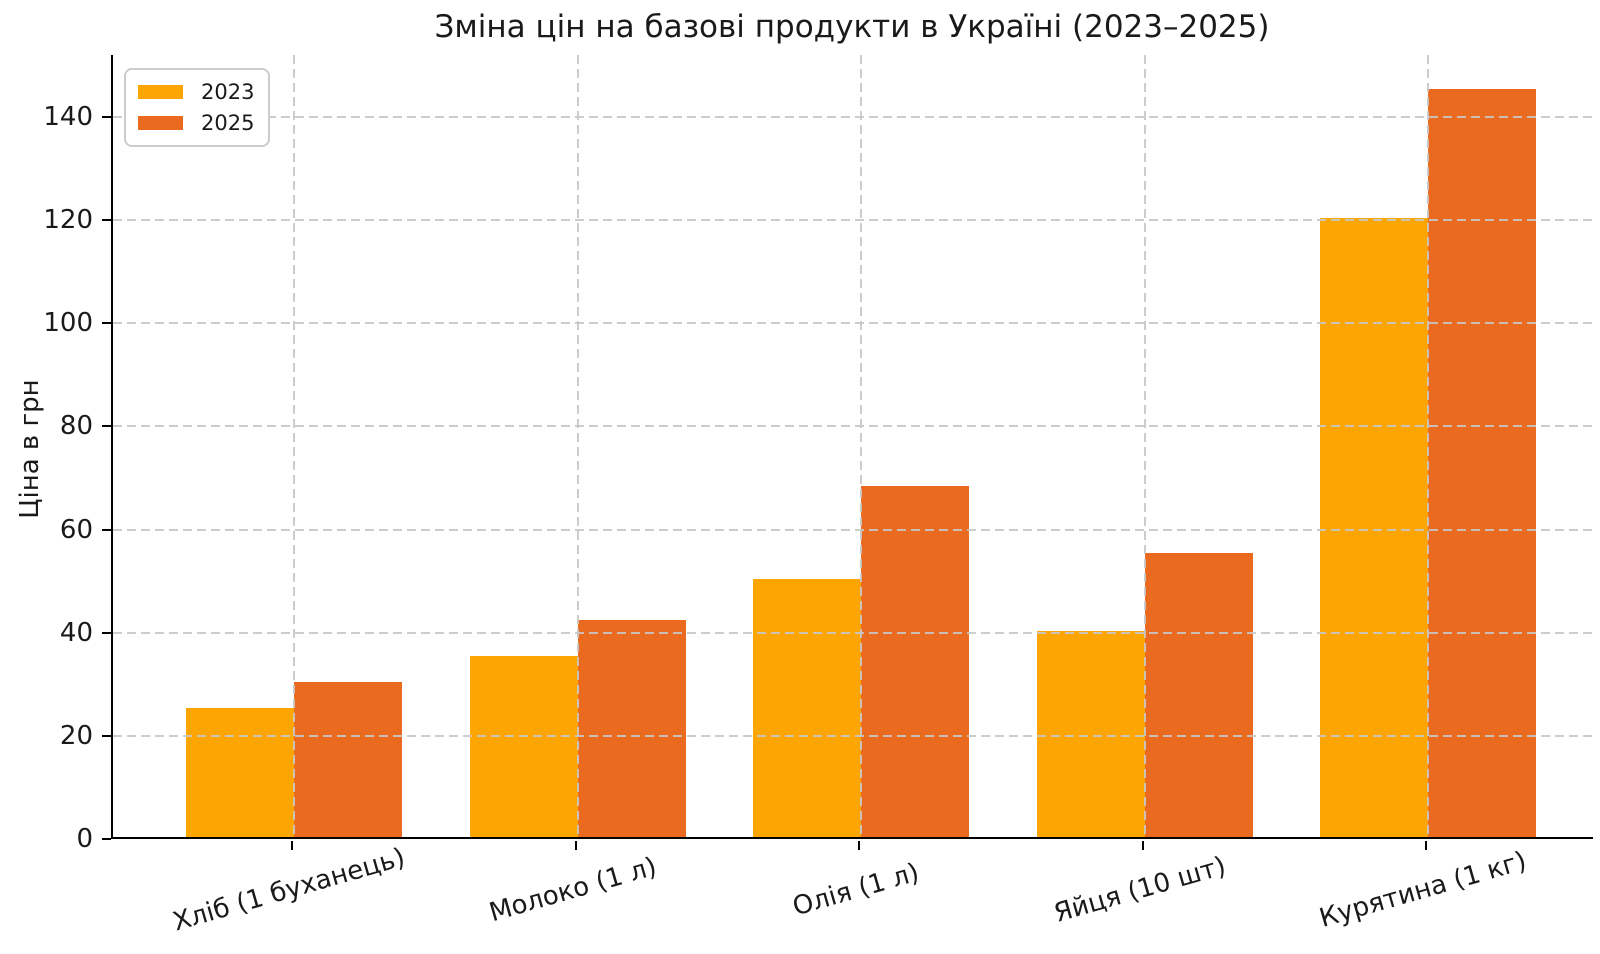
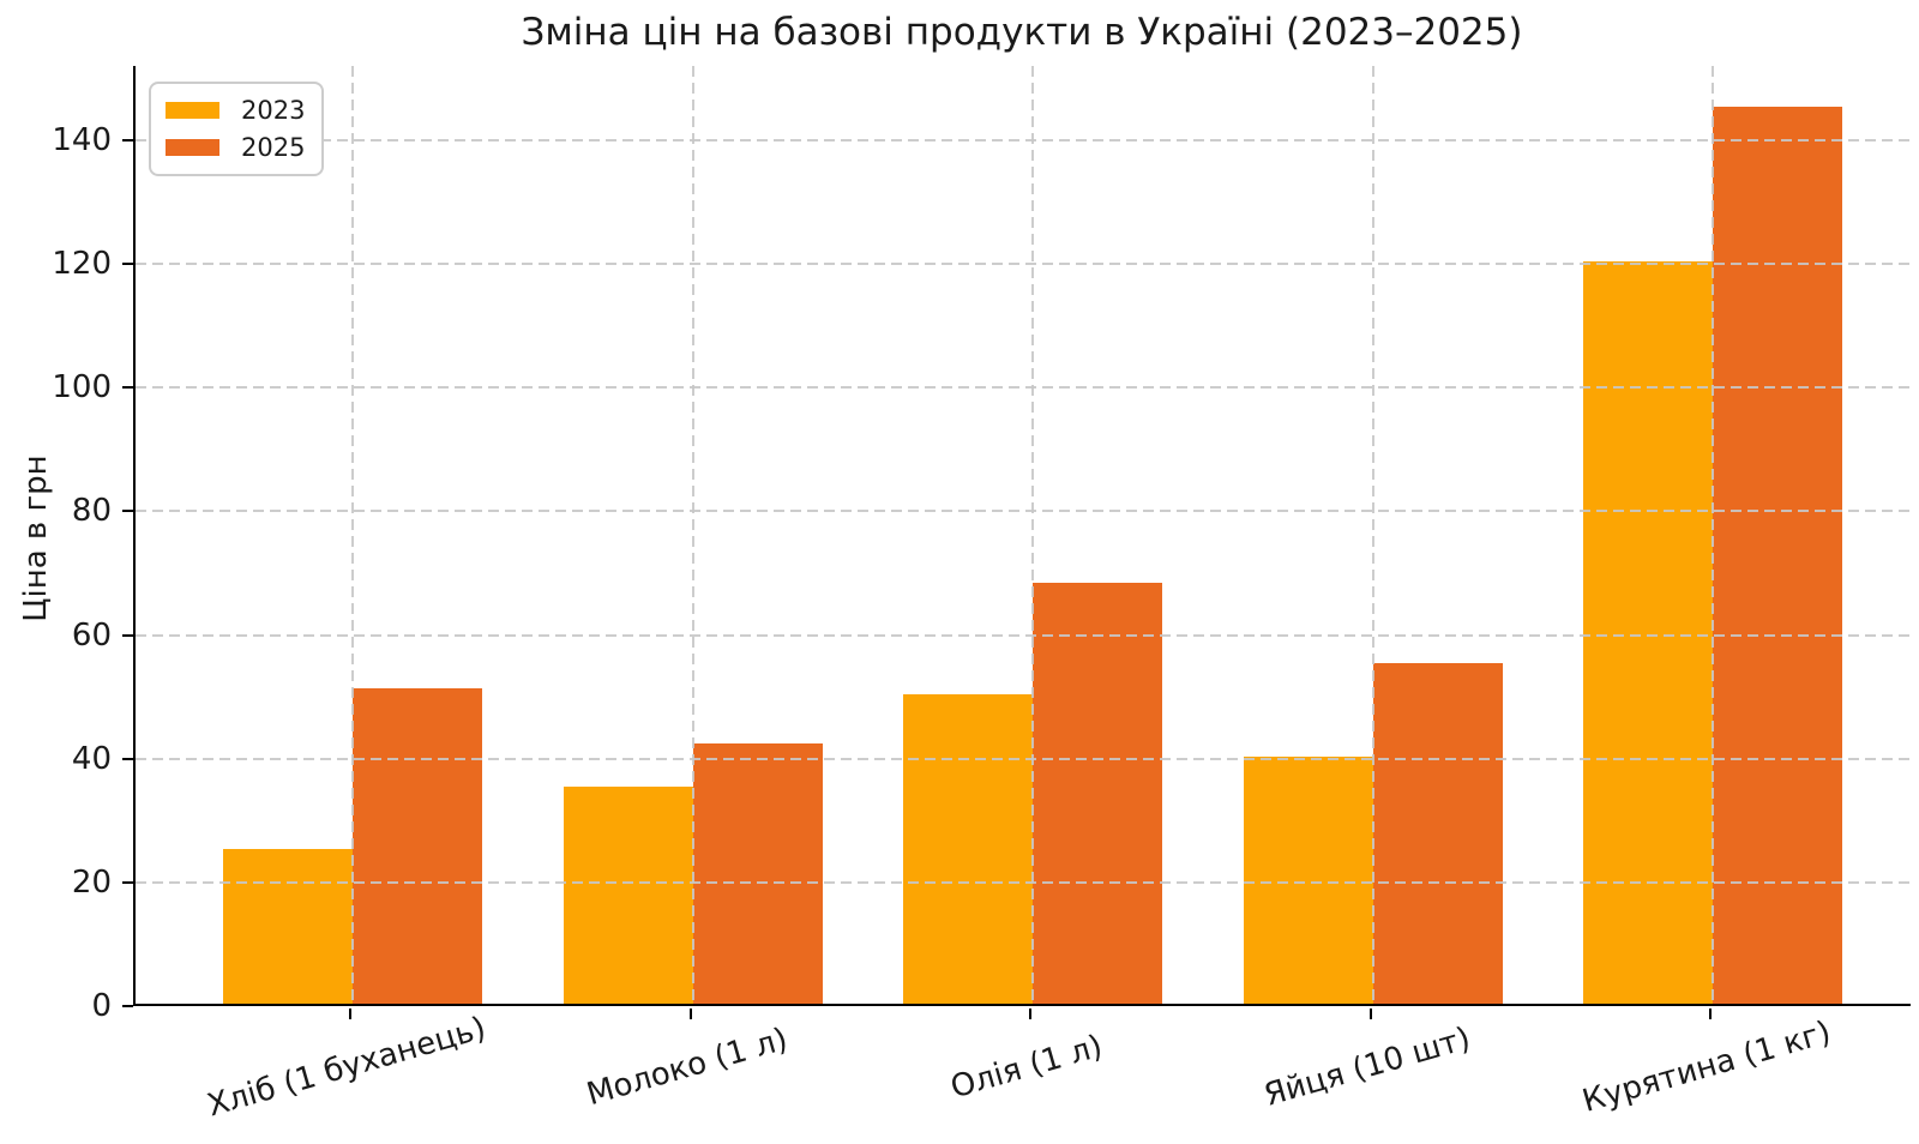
2025/Хліб (1 буханець): 30 -> 51
